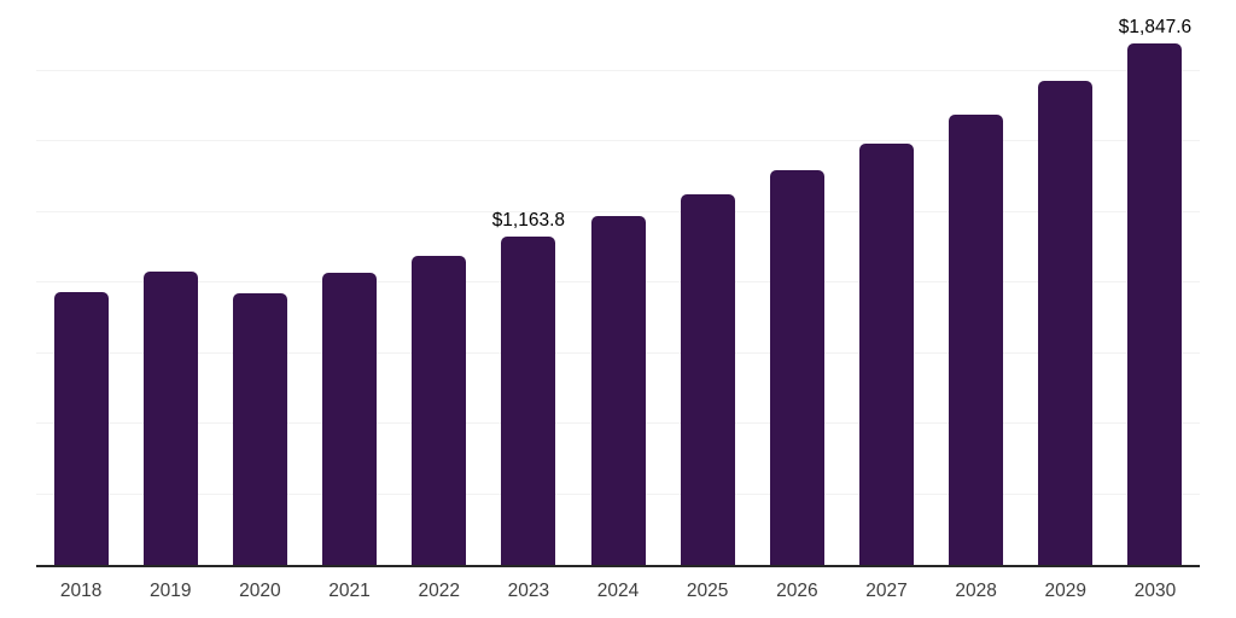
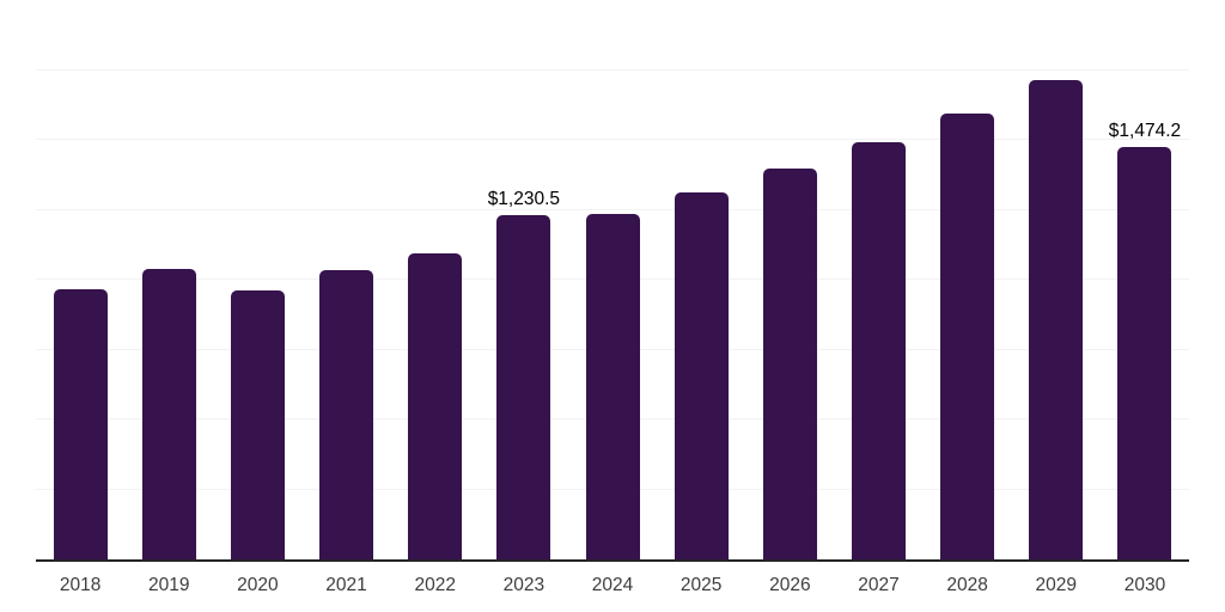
2023: $1,163.8 -> $1,230.5
2030: $1,847.6 -> $1,474.2
